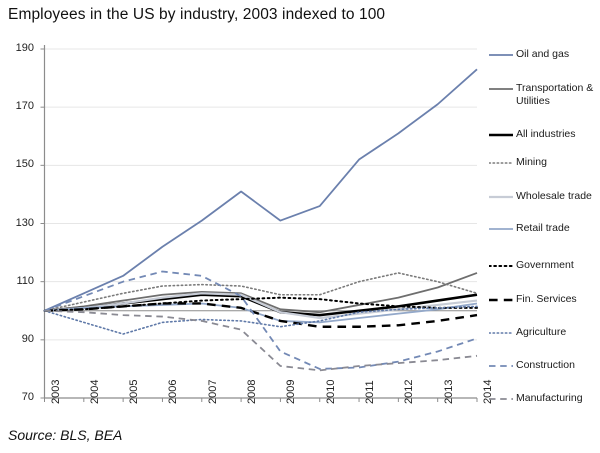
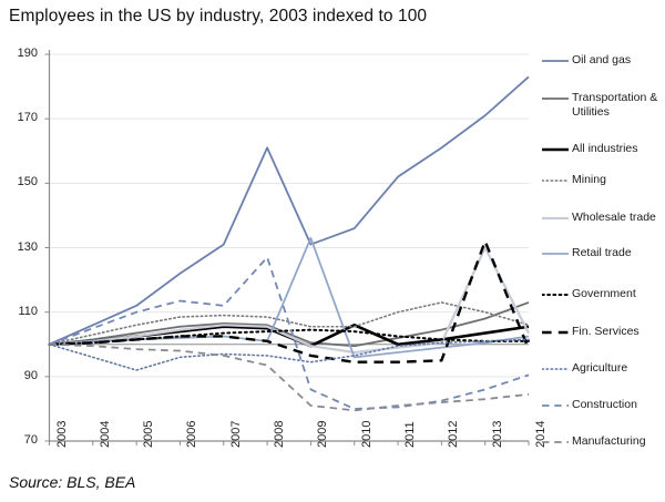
Oil and gas/2008: 141 -> 161
Construction/2008: 105 -> 127
Retail trade/2009: 96 -> 133
All industries/2010: 98 -> 106
Wholesale trade/2013: 102 -> 130
Fin. Services/2013: 96 -> 132
